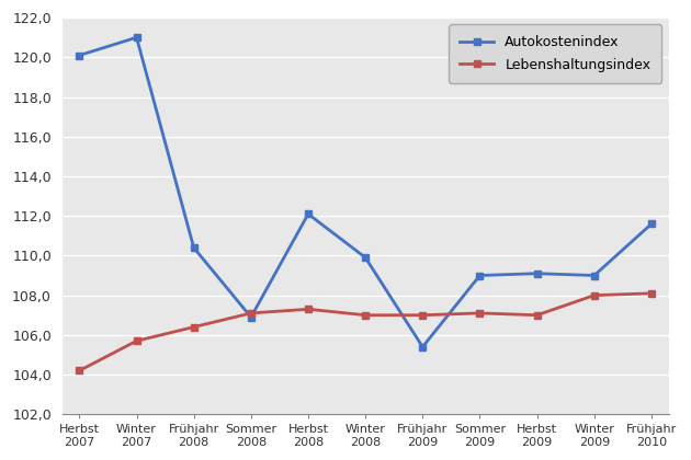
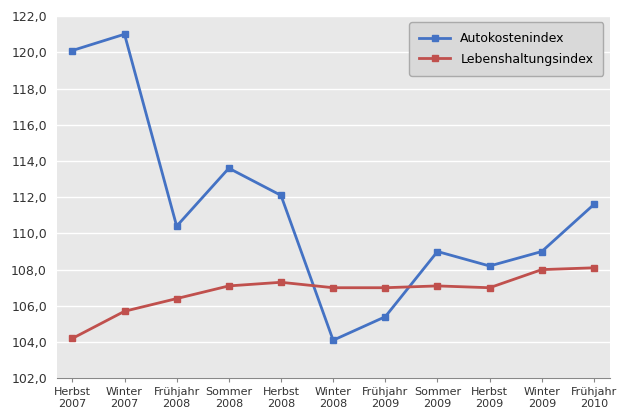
Autokostenindex/Sommer 2008: 106,9 -> 113,6
Autokostenindex/Winter 2008: 109,9 -> 104,1
Autokostenindex/Herbst 2009: 109,1 -> 108,2
